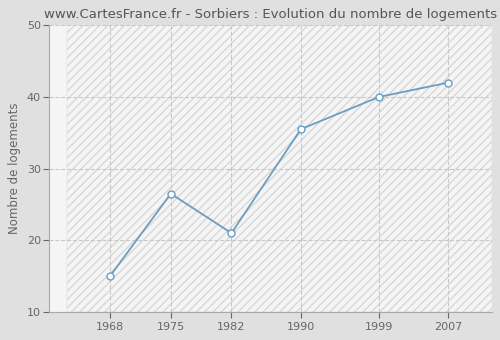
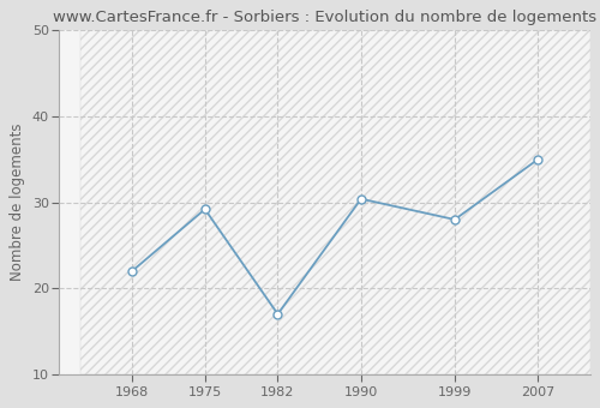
1968: 15.0 -> 22.0
1975: 26.5 -> 29.2
1982: 21.0 -> 17.0
1990: 35.5 -> 30.4
1999: 40.0 -> 28.0
2007: 42.0 -> 35.0
